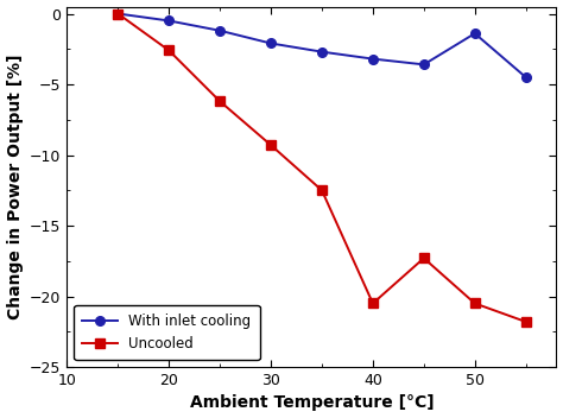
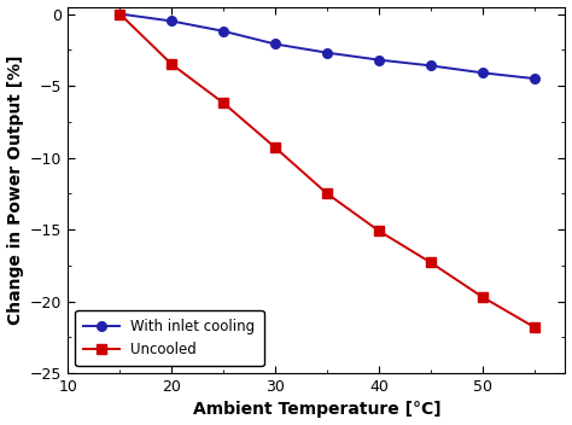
Uncooled/20: -2.6 -> -3.5
Uncooled/40: -20.5 -> -15.1
With inlet cooling/50: -1.4 -> -4.1
Uncooled/50: -20.5 -> -19.7
